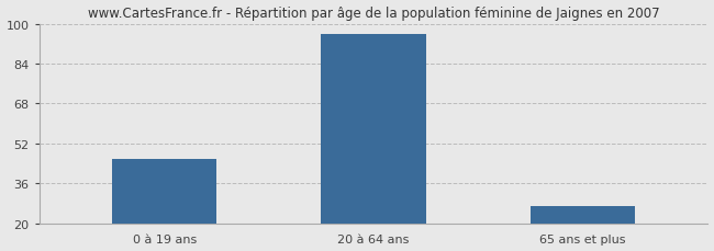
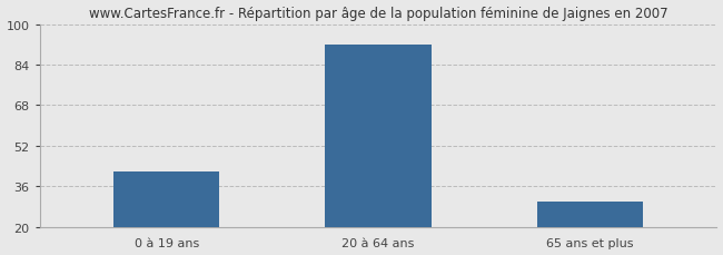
0 à 19 ans: 46 -> 42
20 à 64 ans: 96 -> 92
65 ans et plus: 27 -> 30
